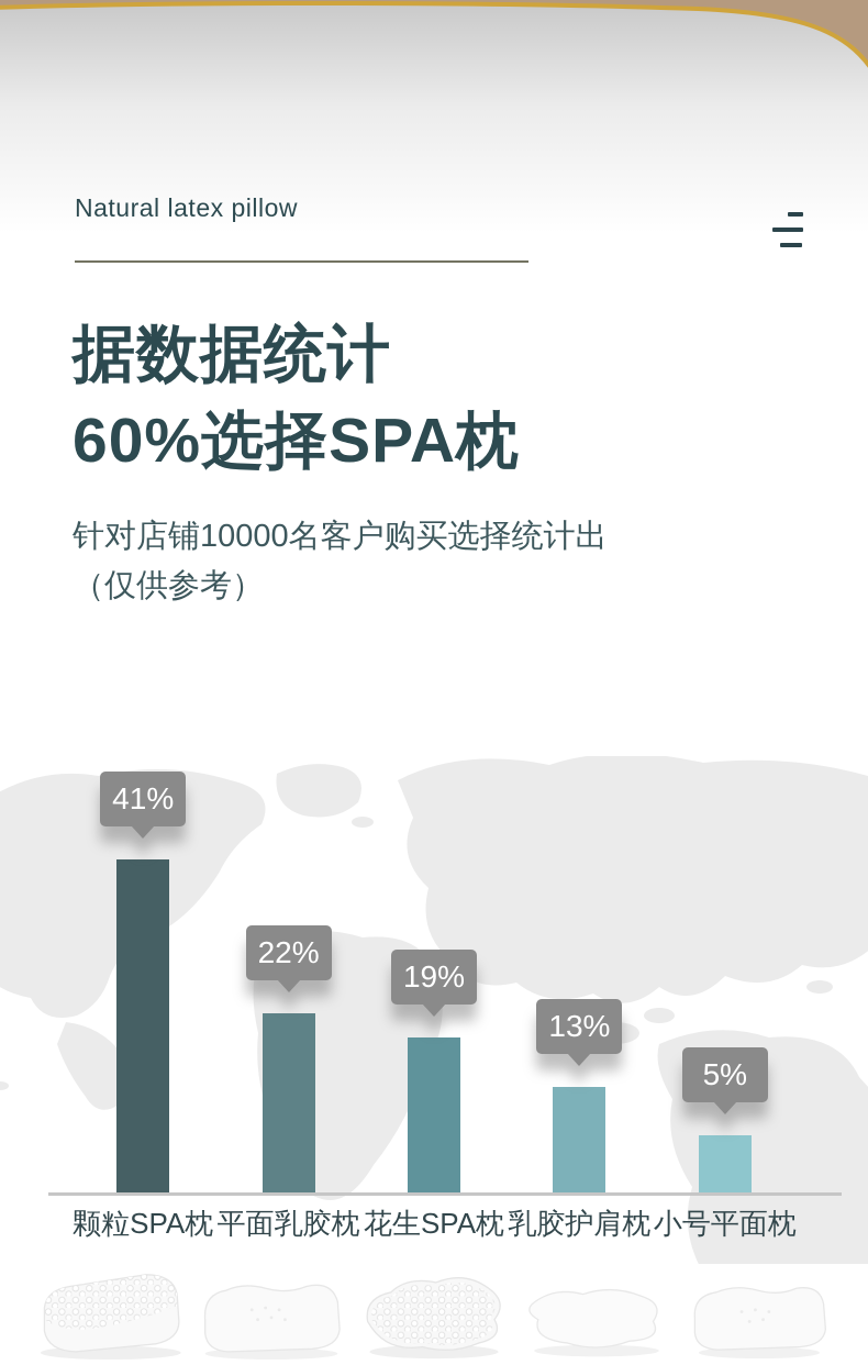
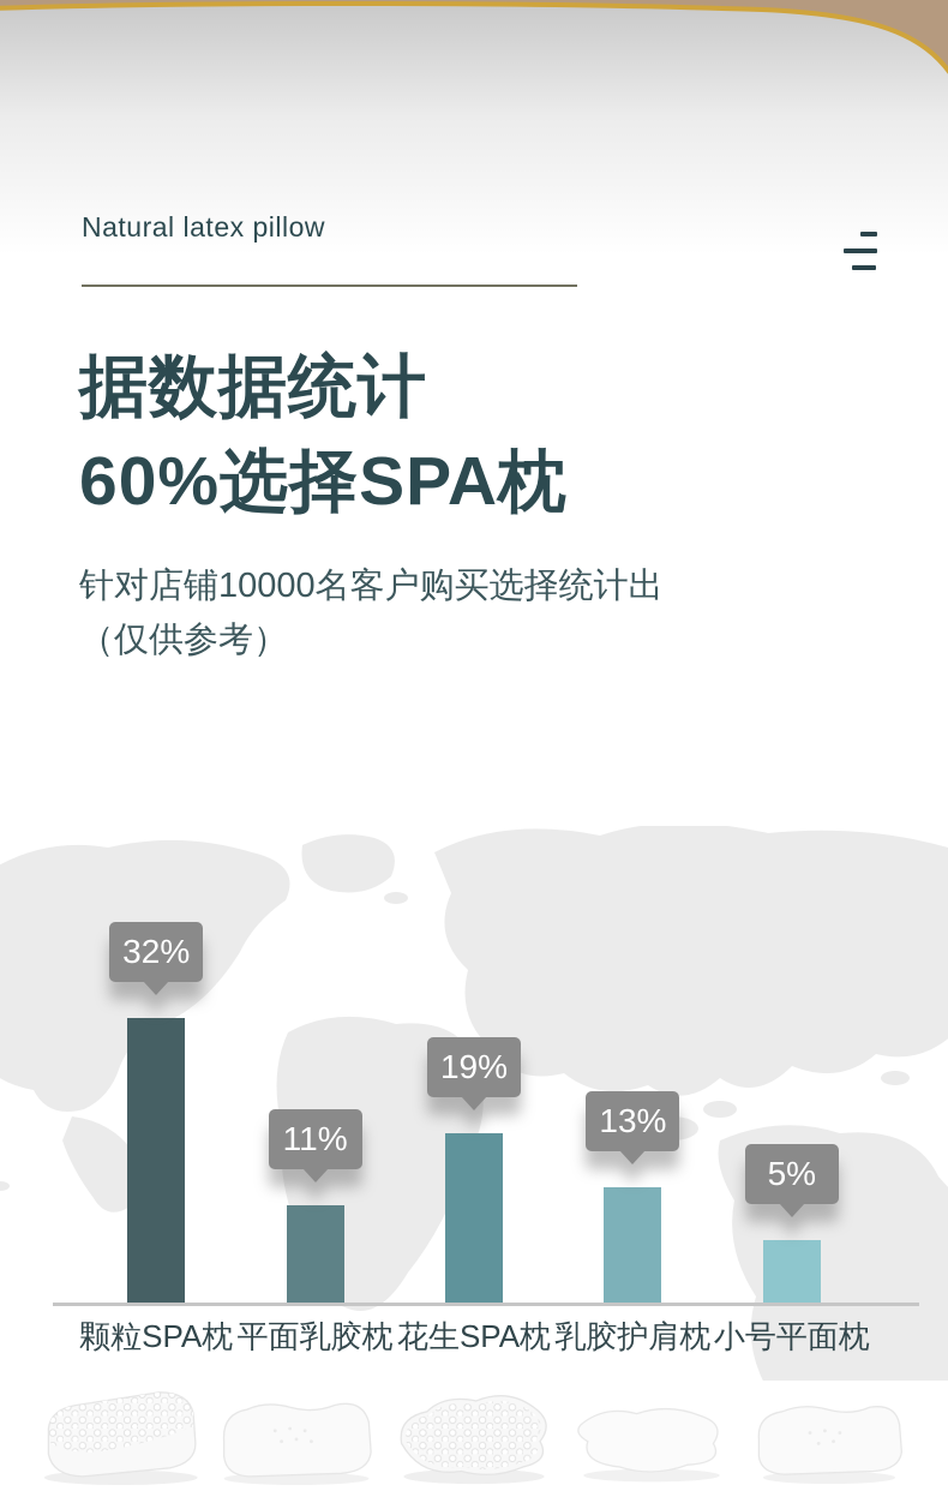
颗粒SPA枕: 41% -> 32%
平面乳胶枕: 22% -> 11%
